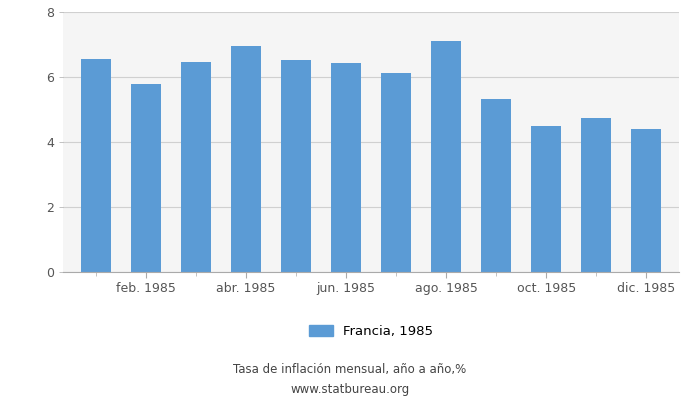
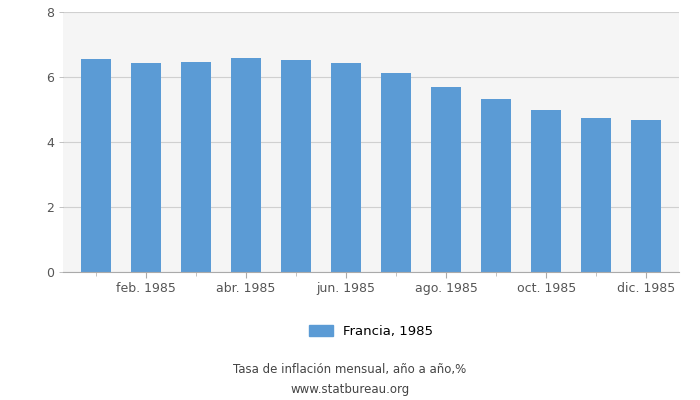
feb. 1985: 5.80 -> 6.42
abr. 1985: 6.95 -> 6.58
ago. 1985: 7.10 -> 5.70
oct. 1985: 4.50 -> 4.97
dic. 1985: 4.40 -> 4.68
